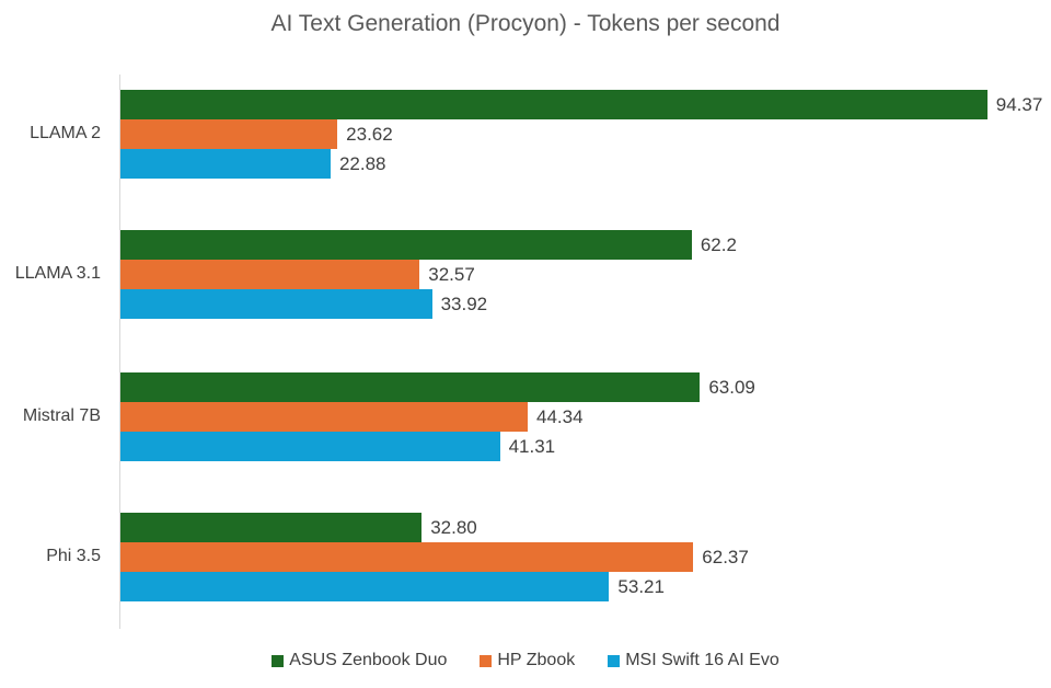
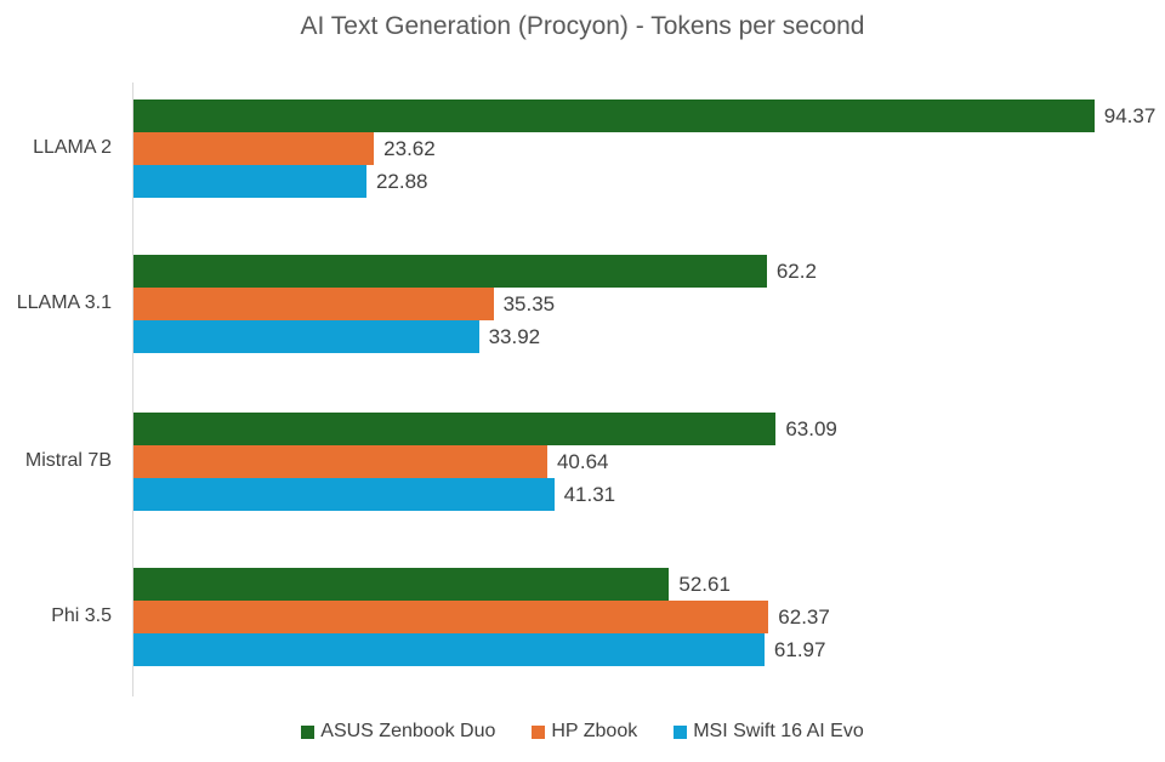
HP Zbook/LLAMA 3.1: 32.57 -> 35.35
HP Zbook/Mistral 7B: 44.34 -> 40.64
ASUS Zenbook Duo/Phi 3.5: 32.80 -> 52.61
MSI Swift 16 AI Evo/Phi 3.5: 53.21 -> 61.97
